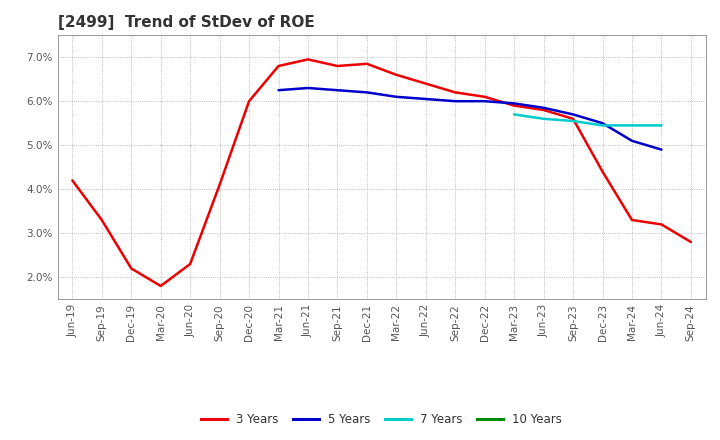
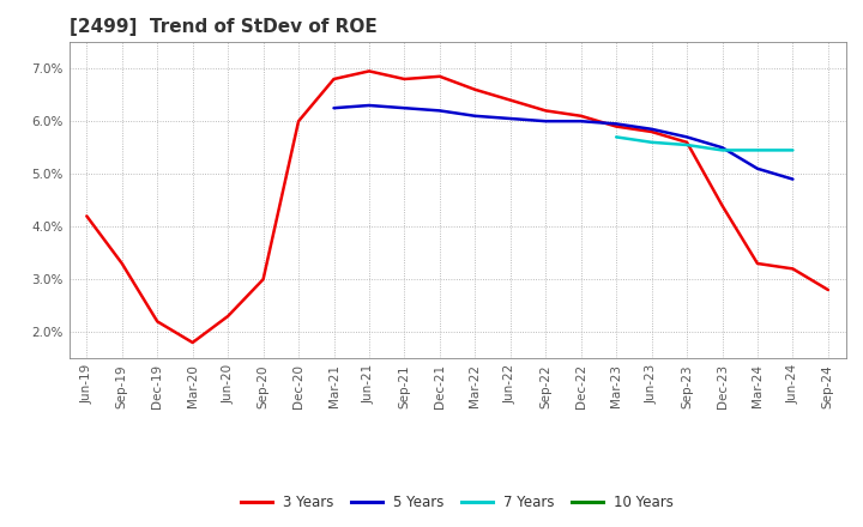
3 Years/Sep-20: 4.10% -> 3.00%
